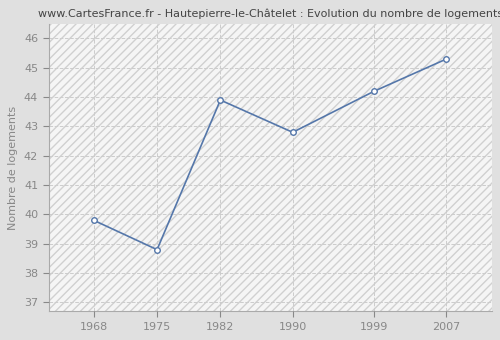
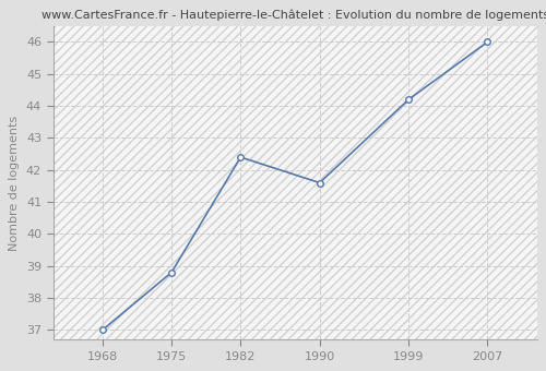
1968: 39.8 -> 37.0
1982: 43.9 -> 42.4
1990: 42.8 -> 41.6
2007: 45.3 -> 46.0
